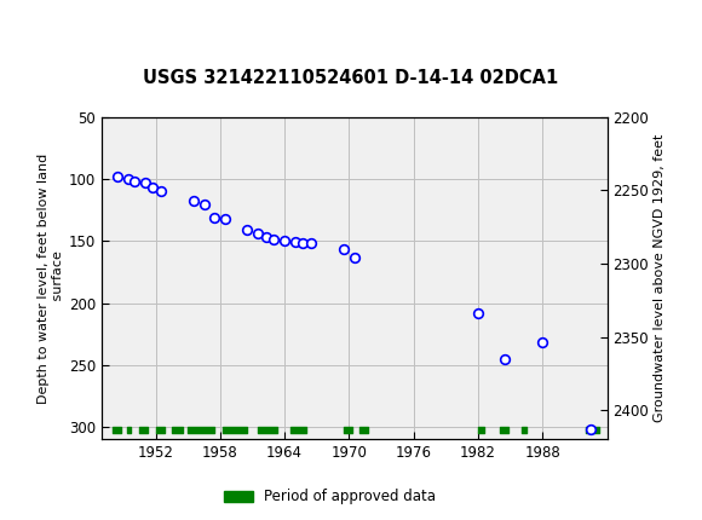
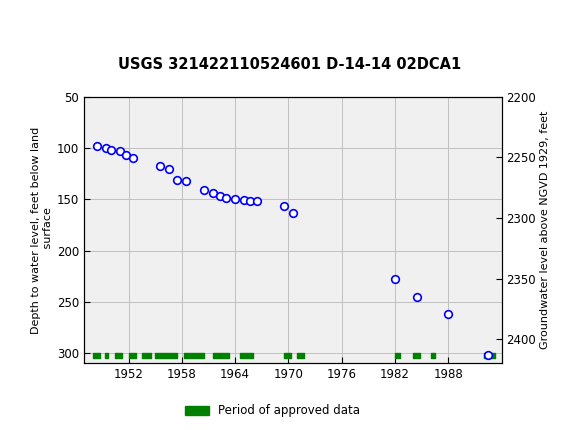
1982: 208 -> 228
1988: 232 -> 262
